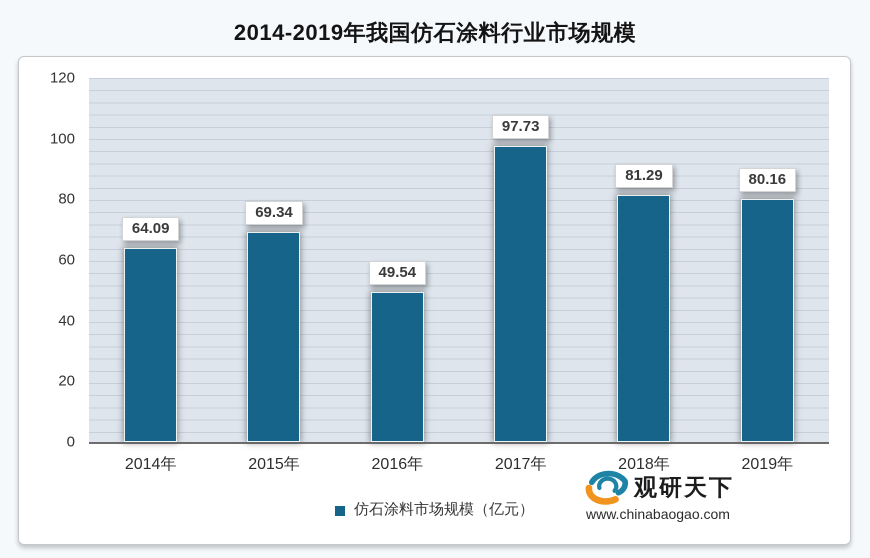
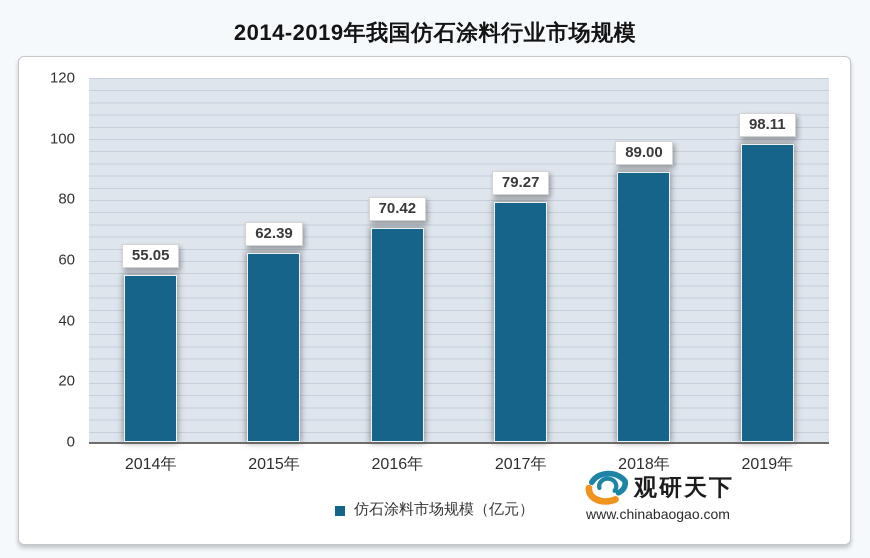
2014年: 64.09 -> 55.05
2015年: 69.34 -> 62.39
2016年: 49.54 -> 70.42
2017年: 97.73 -> 79.27
2018年: 81.29 -> 89.00
2019年: 80.16 -> 98.11
